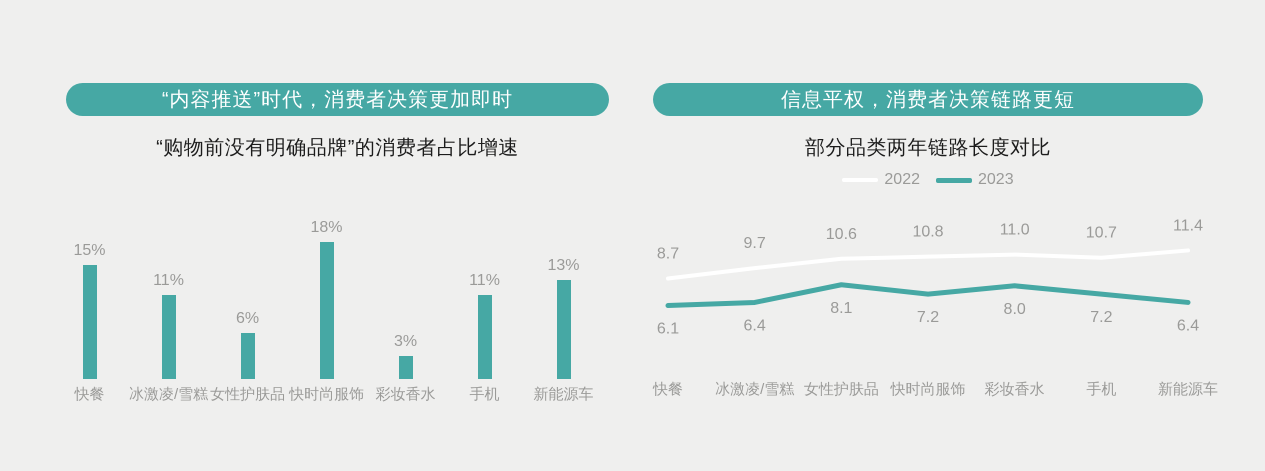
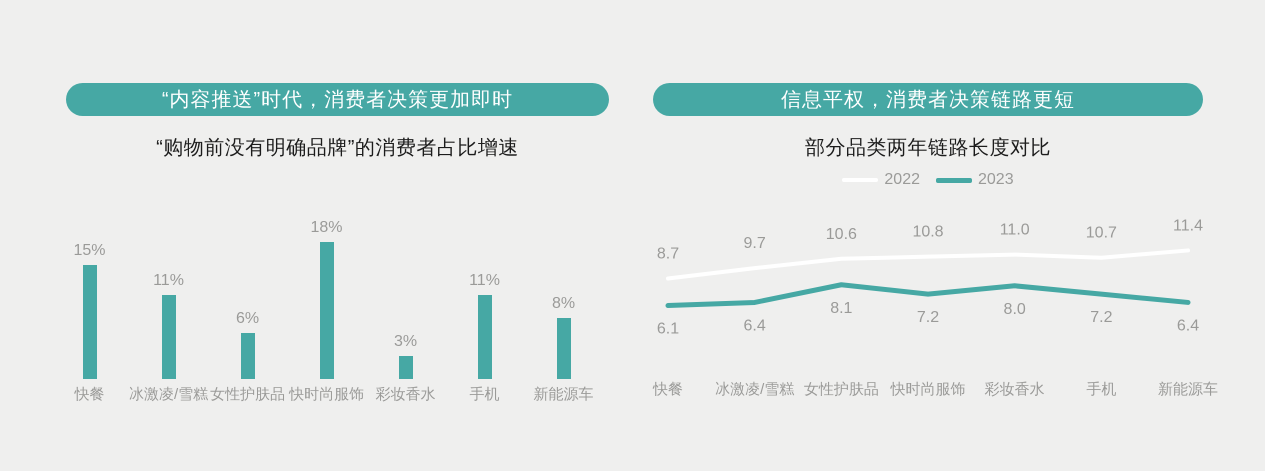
“购物前没有明确品牌”的消费者占比增速/新能源车: 13% -> 8%
